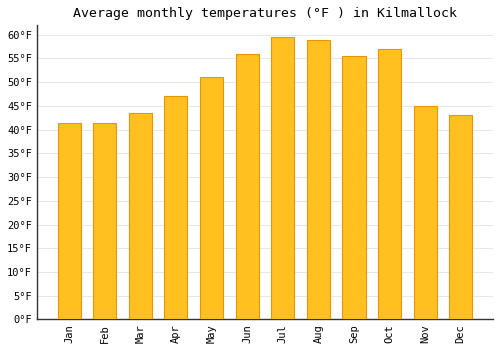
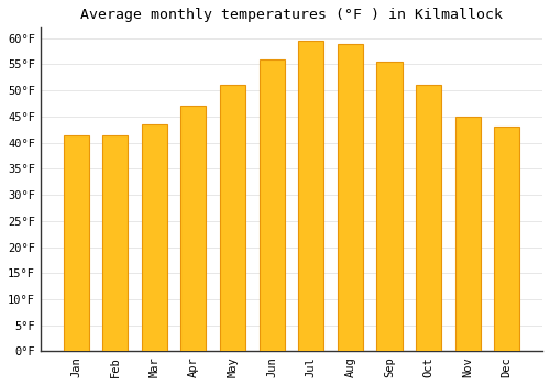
Oct: 57.0°F -> 51.0°F
